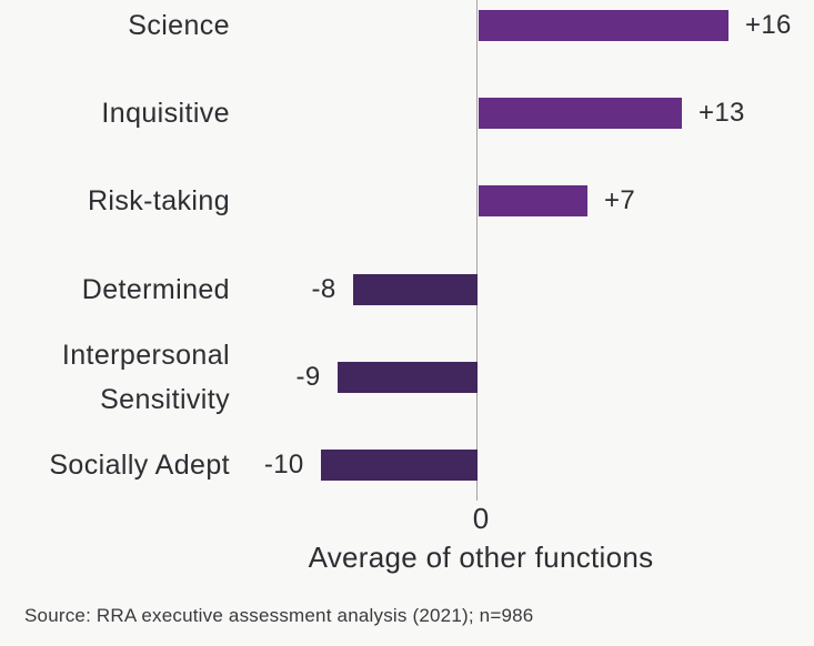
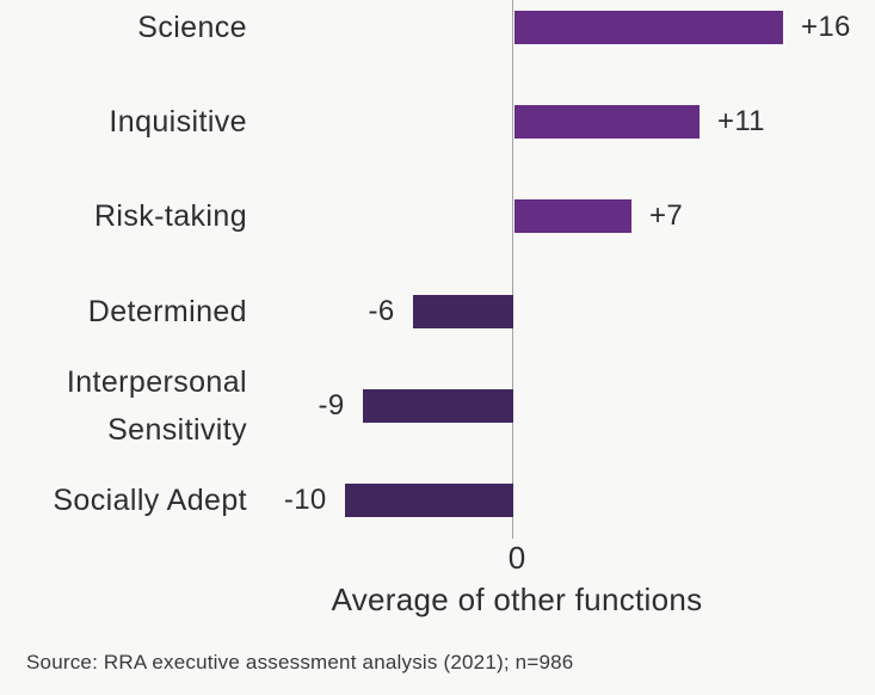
Inquisitive: +13 -> +11
Determined: -8 -> -6
